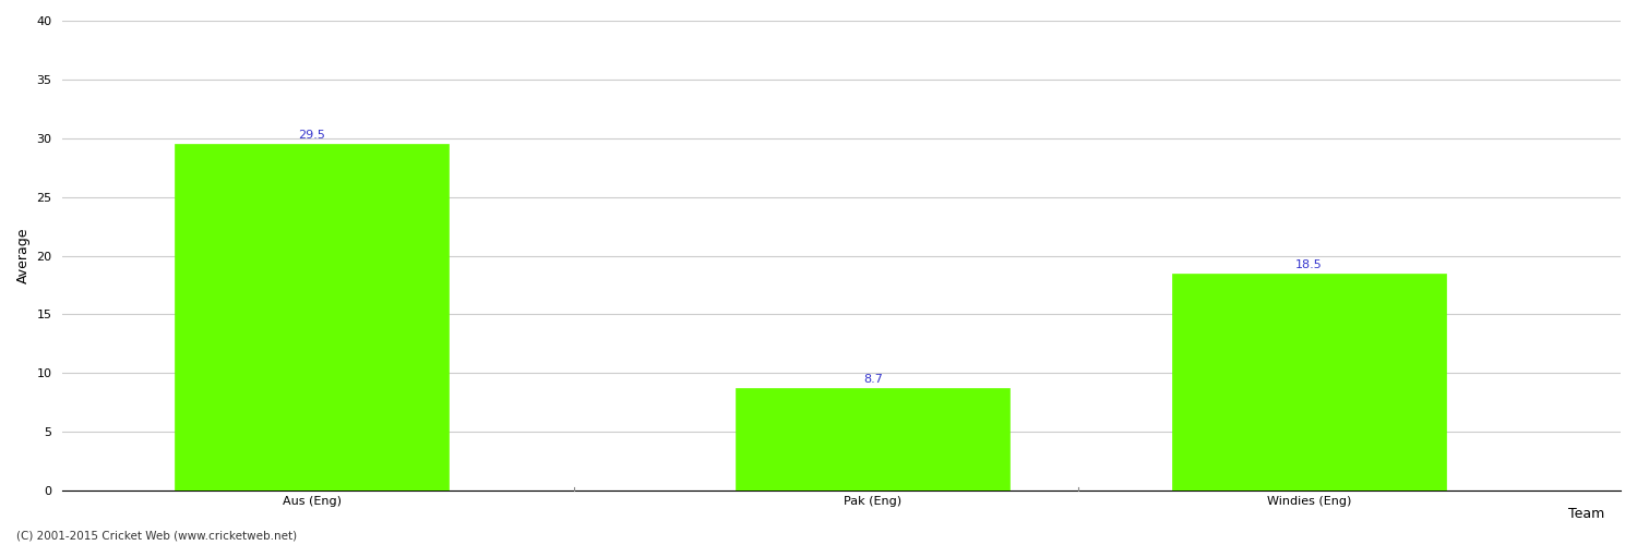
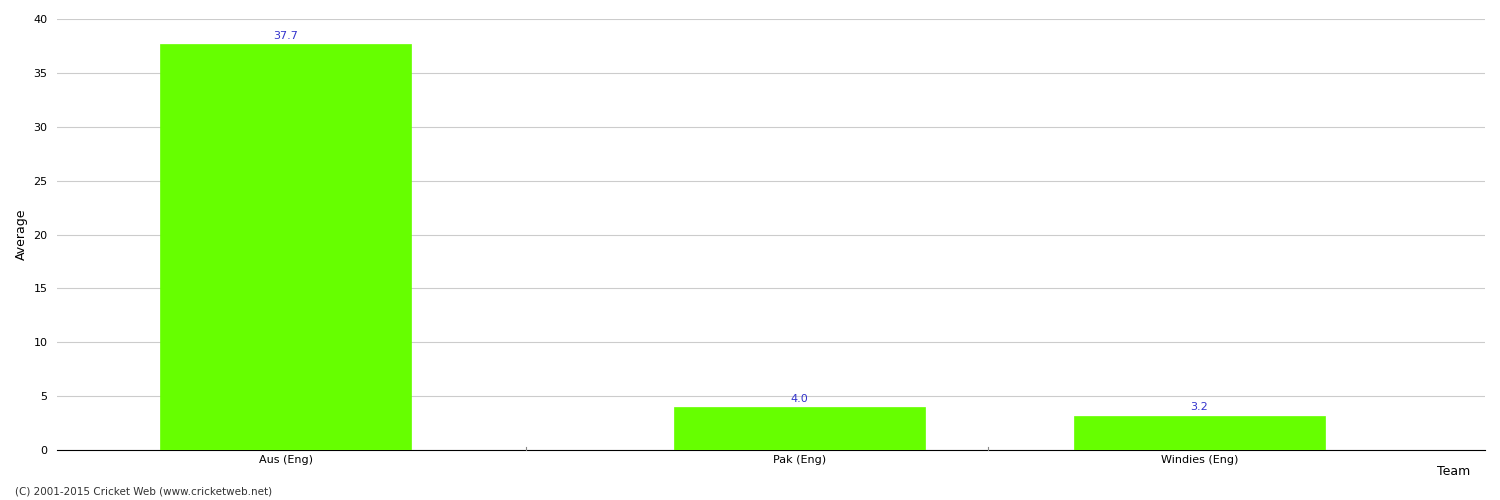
Aus (Eng): 29.5 -> 37.7
Pak (Eng): 8.7 -> 4.0
Windies (Eng): 18.5 -> 3.2
